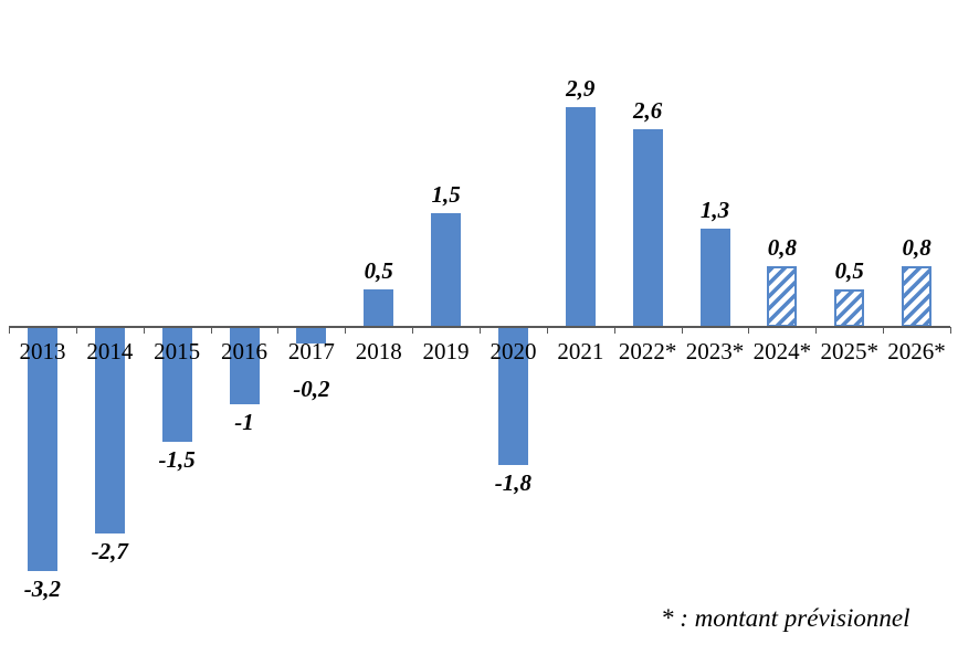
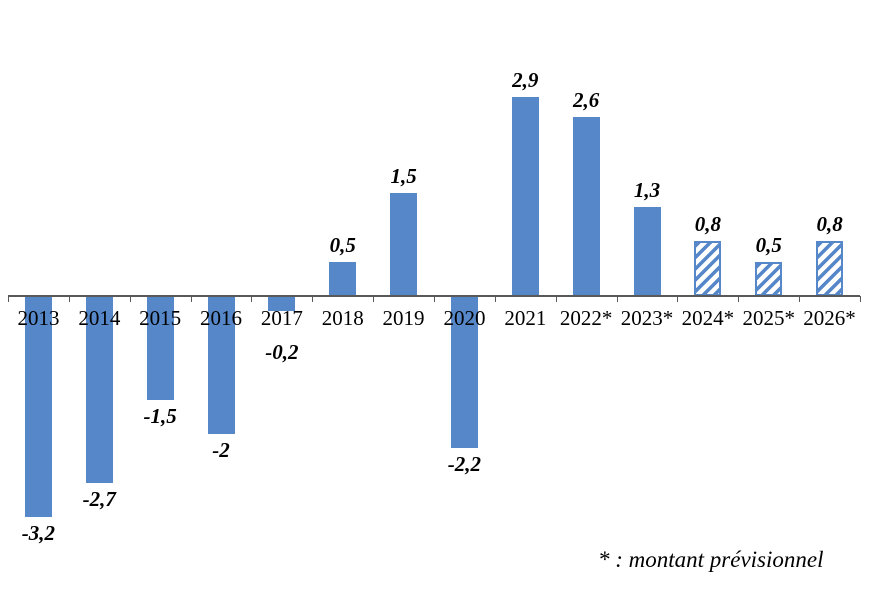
2016: -1 -> -2
2020: -1,8 -> -2,2
